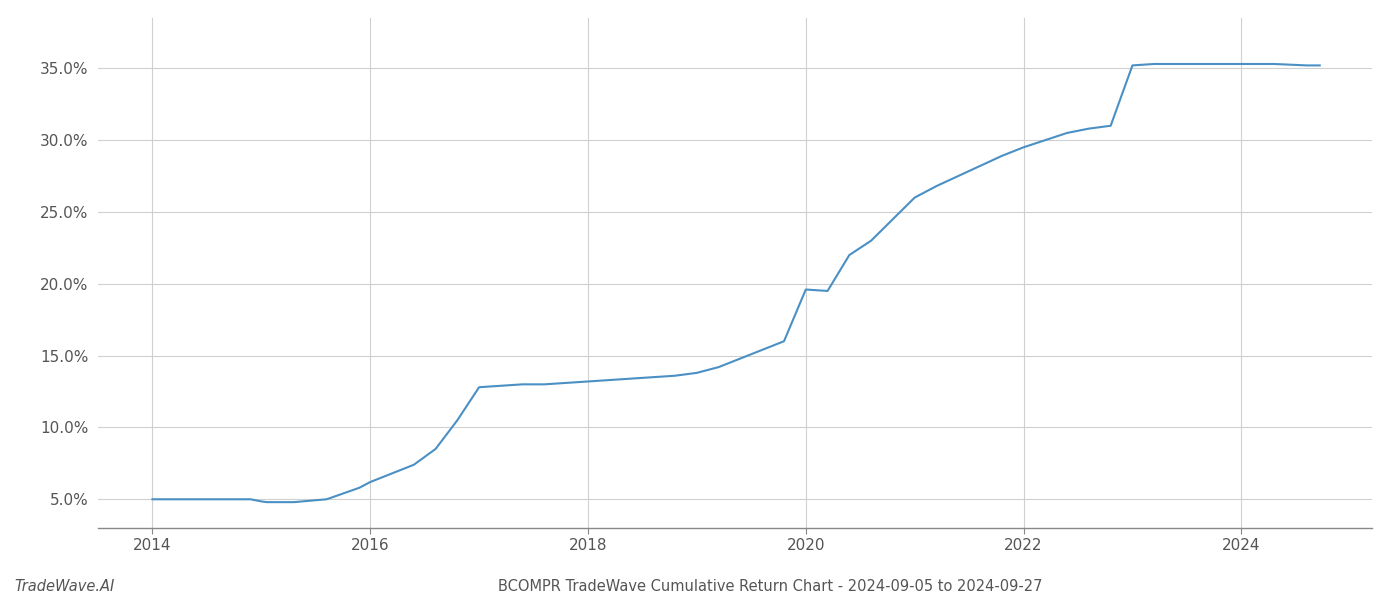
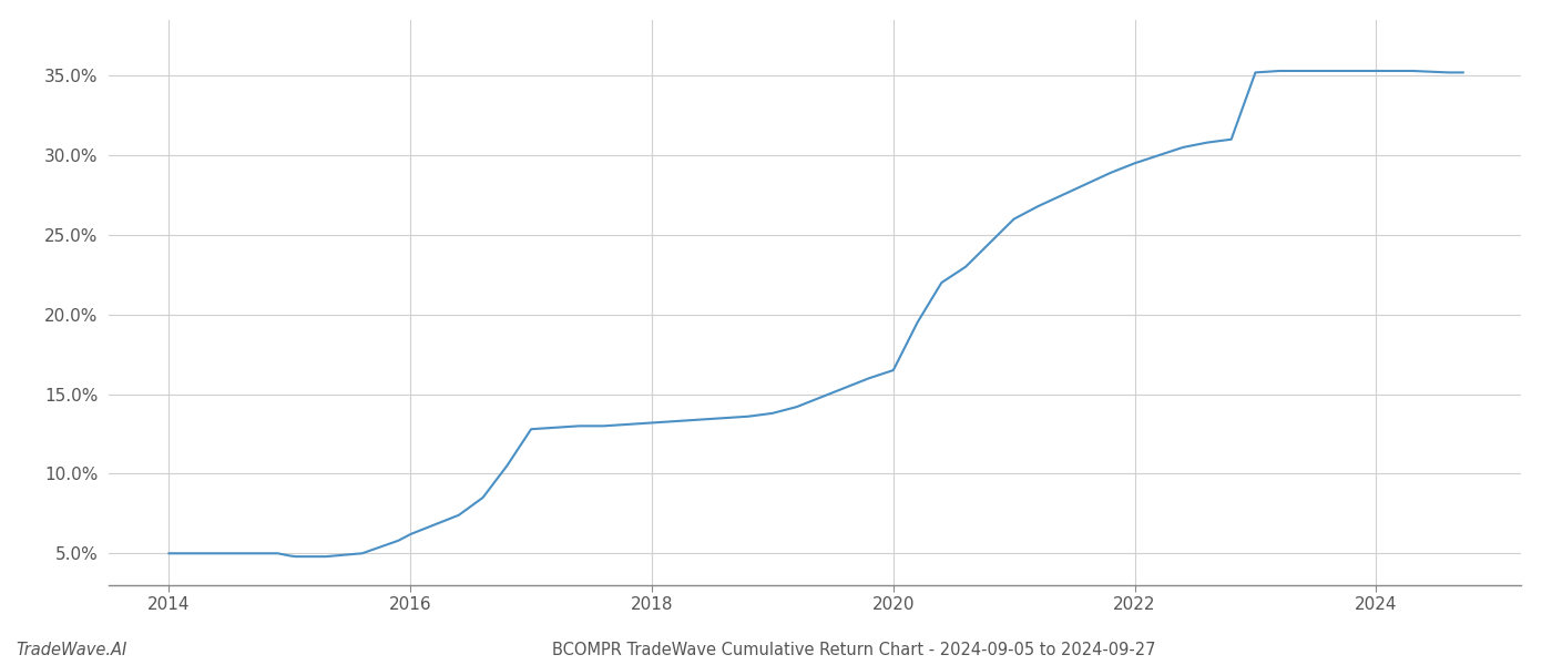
2020: 19.6% -> 16.5%
